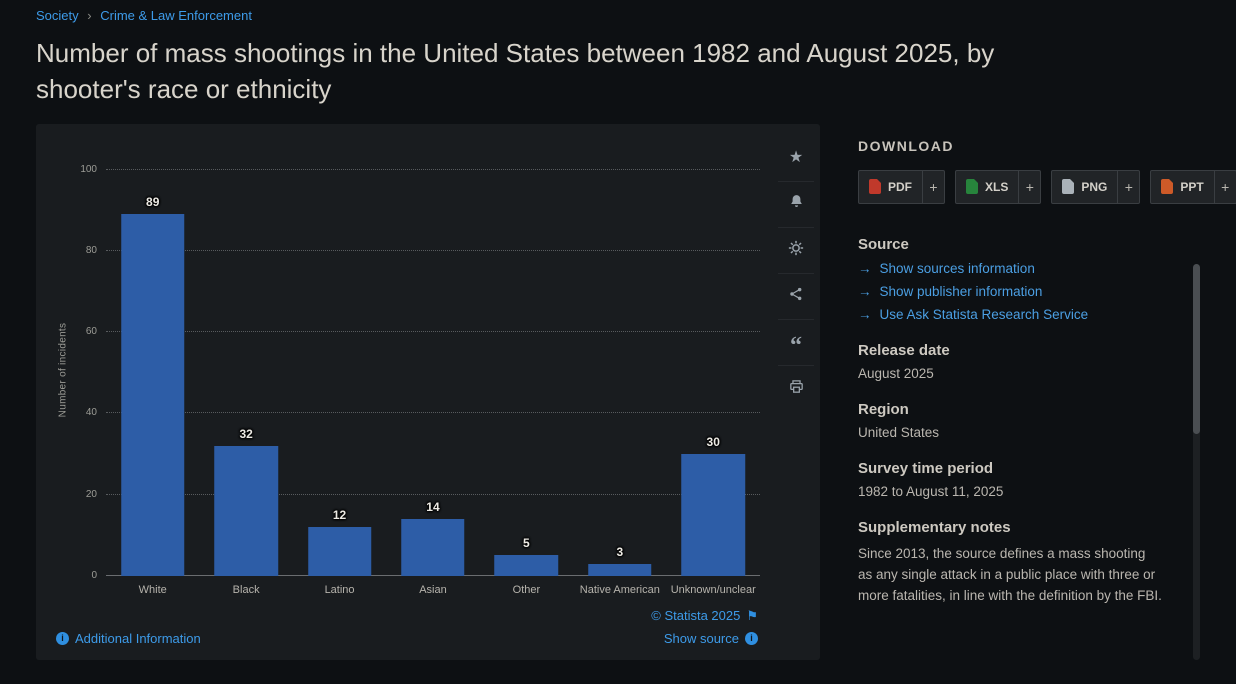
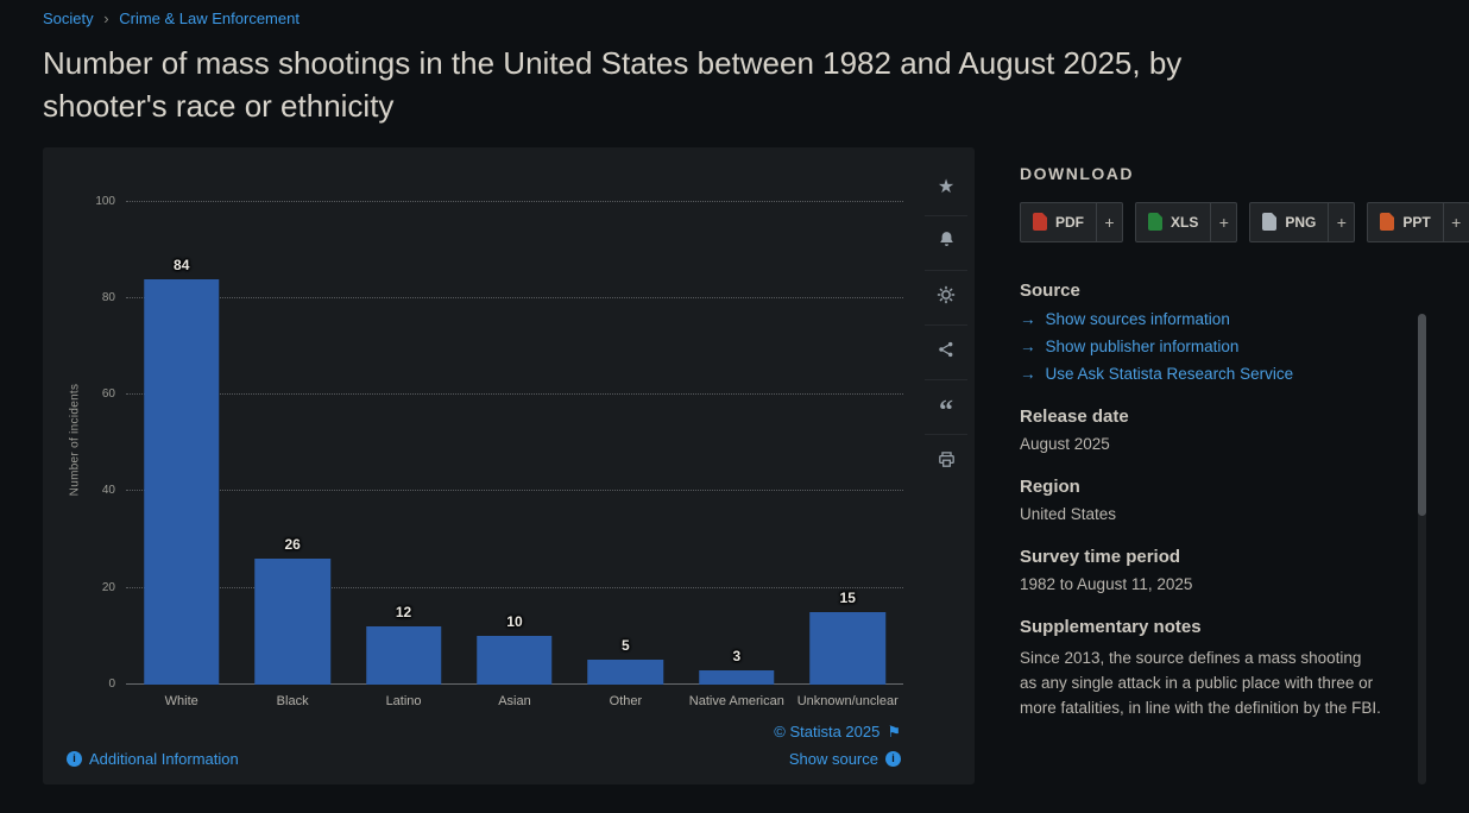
White: 89 -> 84
Black: 32 -> 26
Asian: 14 -> 10
Unknown/unclear: 30 -> 15
